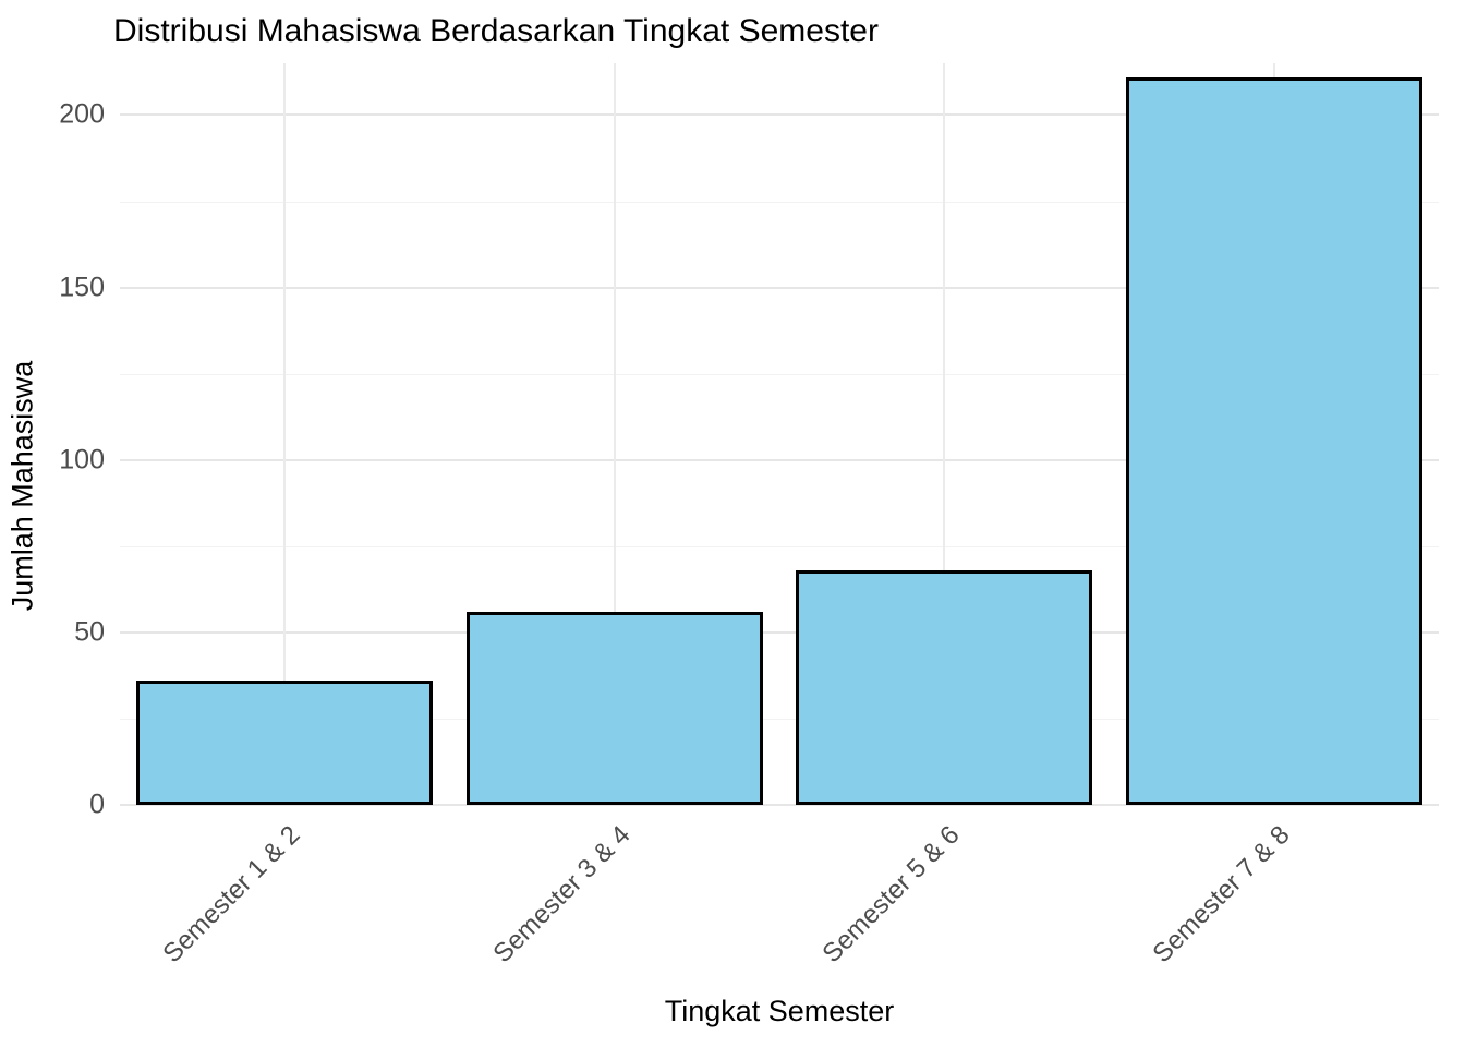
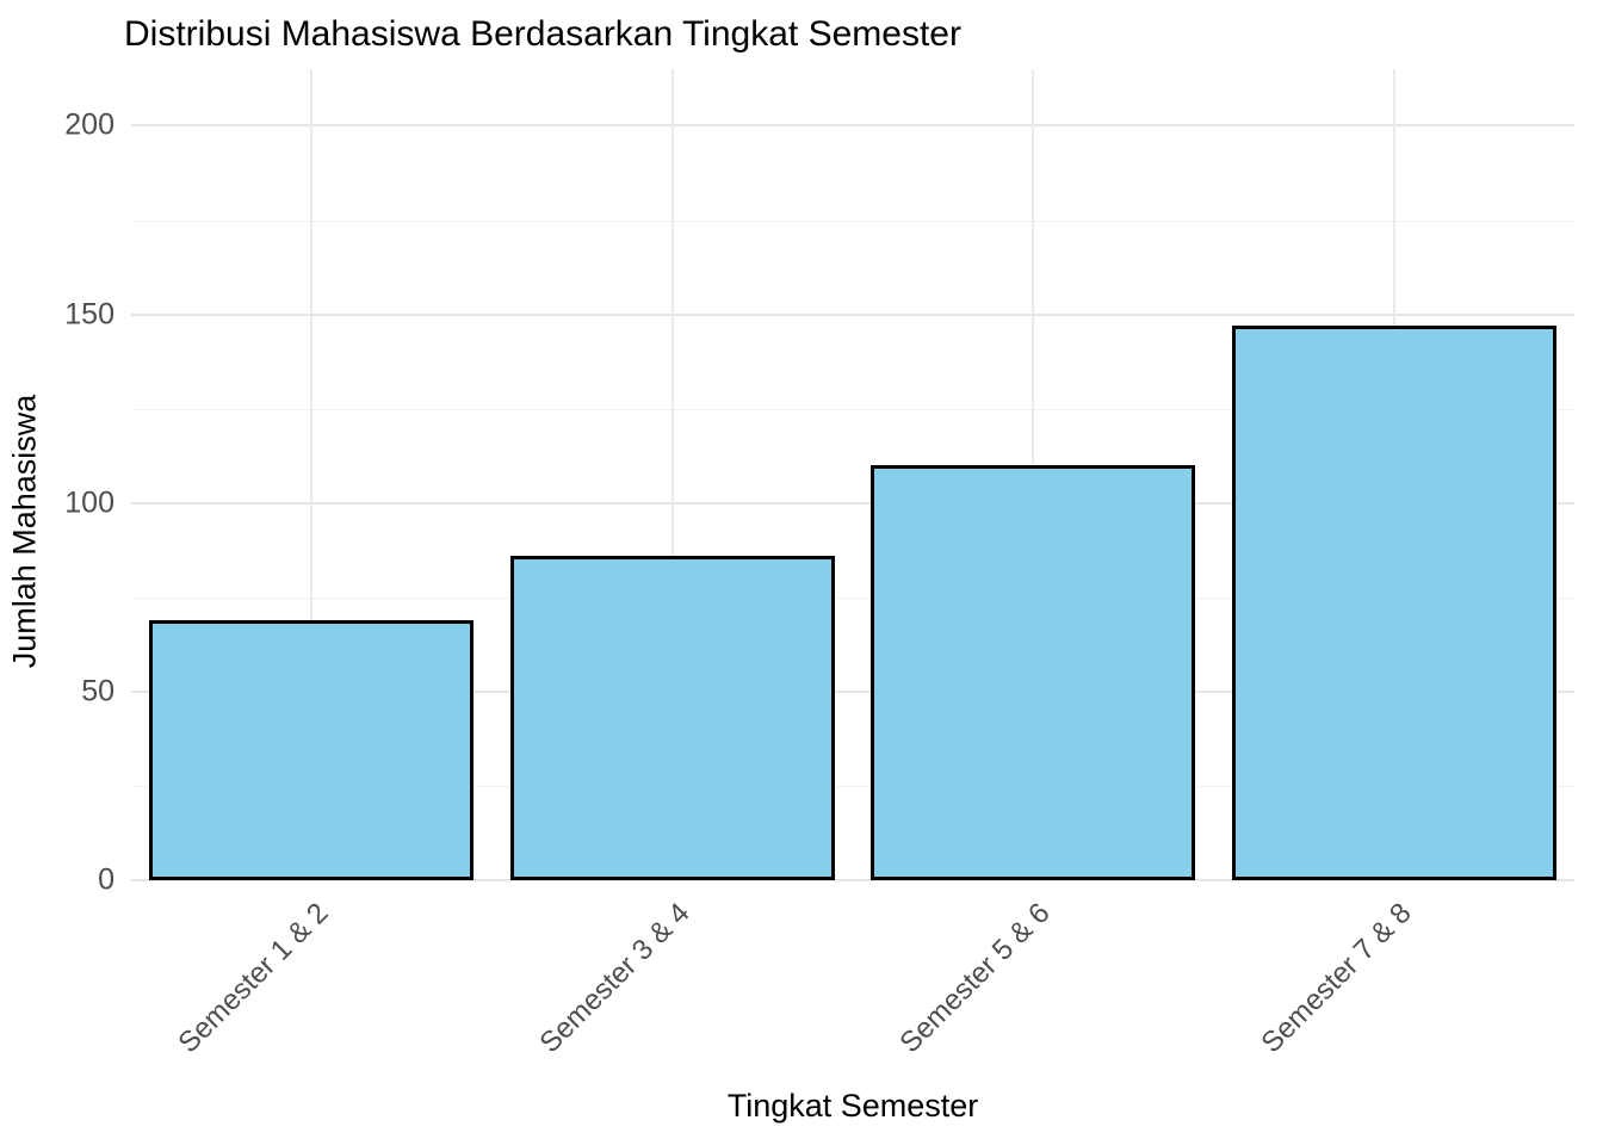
Semester 1 & 2: 36 -> 69
Semester 3 & 4: 56 -> 86
Semester 5 & 6: 68 -> 110
Semester 7 & 8: 211 -> 147
